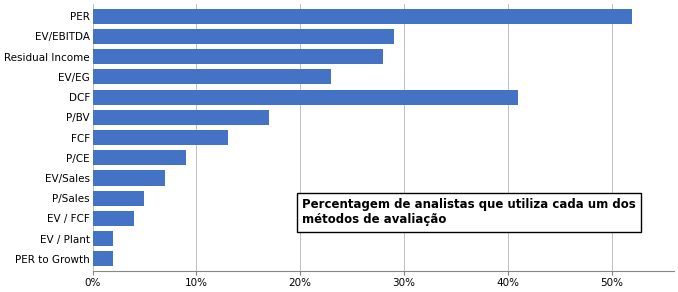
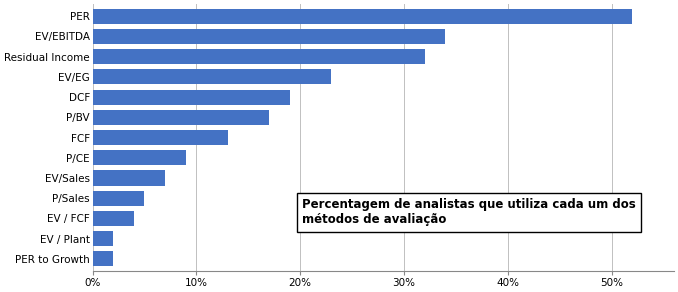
EV/EBITDA: 29% -> 34%
Residual Income: 28% -> 32%
DCF: 41% -> 19%
